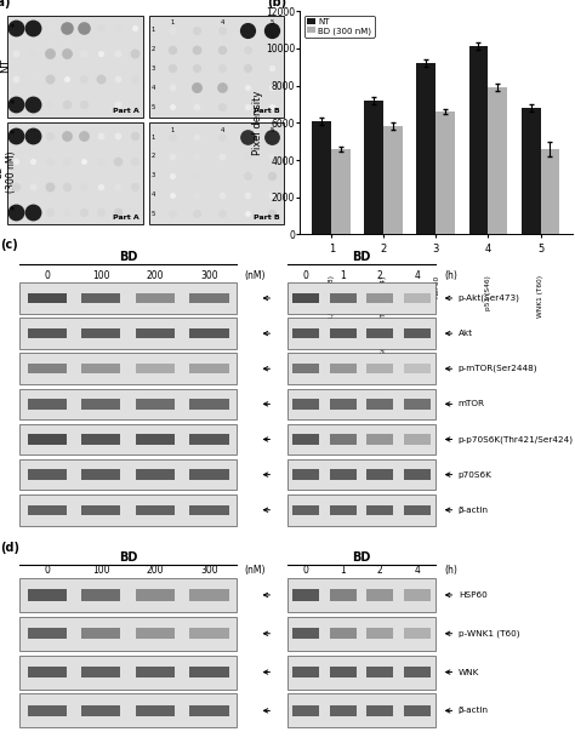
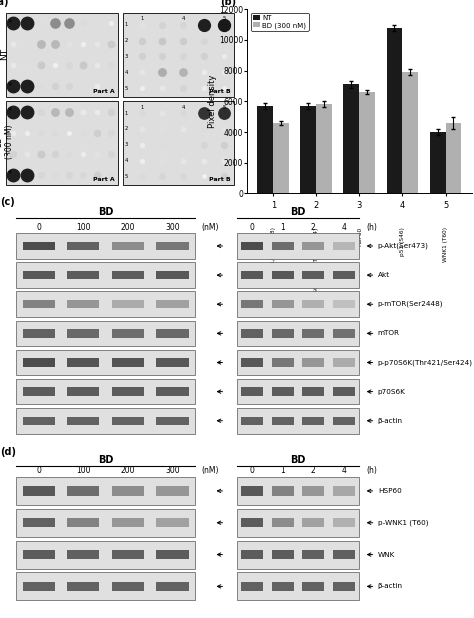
NT/1: 6100 -> 5700
NT/2: 7200 -> 5700
NT/3: 9200 -> 7100
NT/4: 10100 -> 10800
NT/5: 6800 -> 4000
